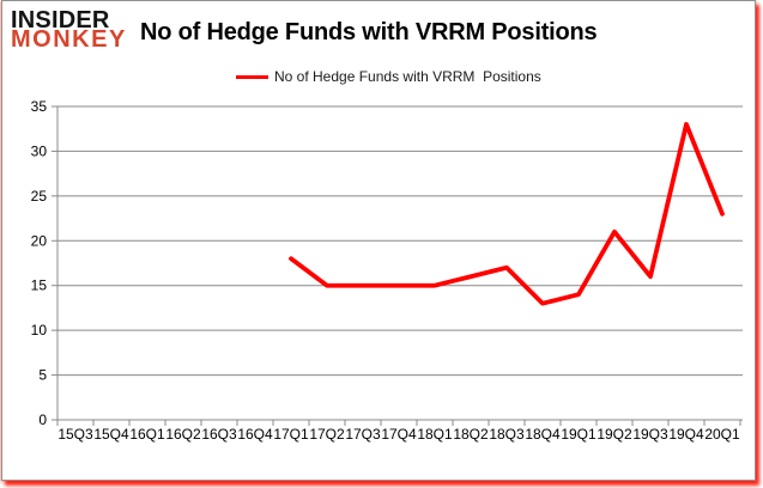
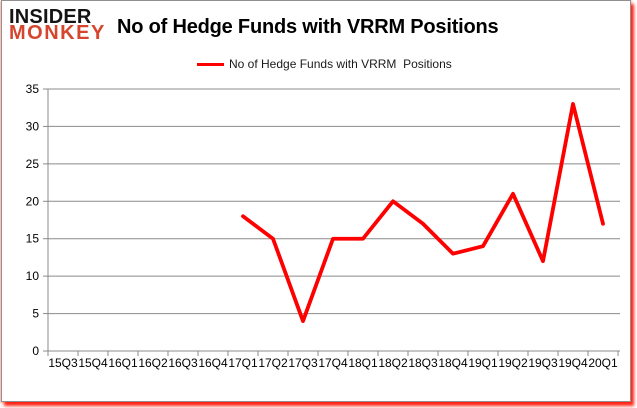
17Q3: 15 -> 4
18Q2: 16 -> 20
19Q3: 16 -> 12
20Q1: 23 -> 17
